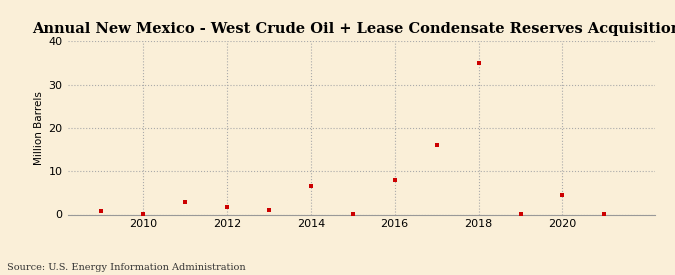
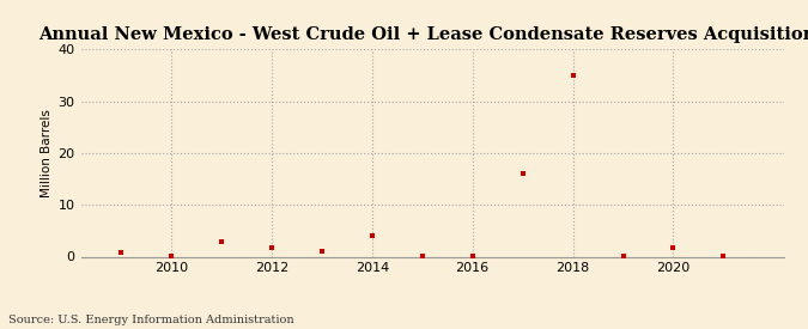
2014: 6.5 -> 4.0
2016: 8.0 -> 0.1
2020: 4.5 -> 1.8
